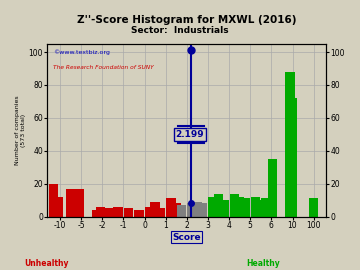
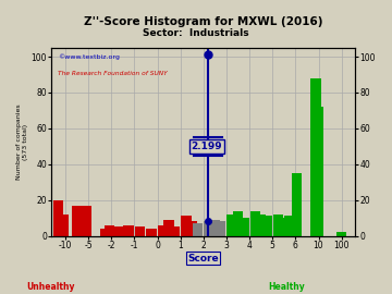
100: 11 -> 2
